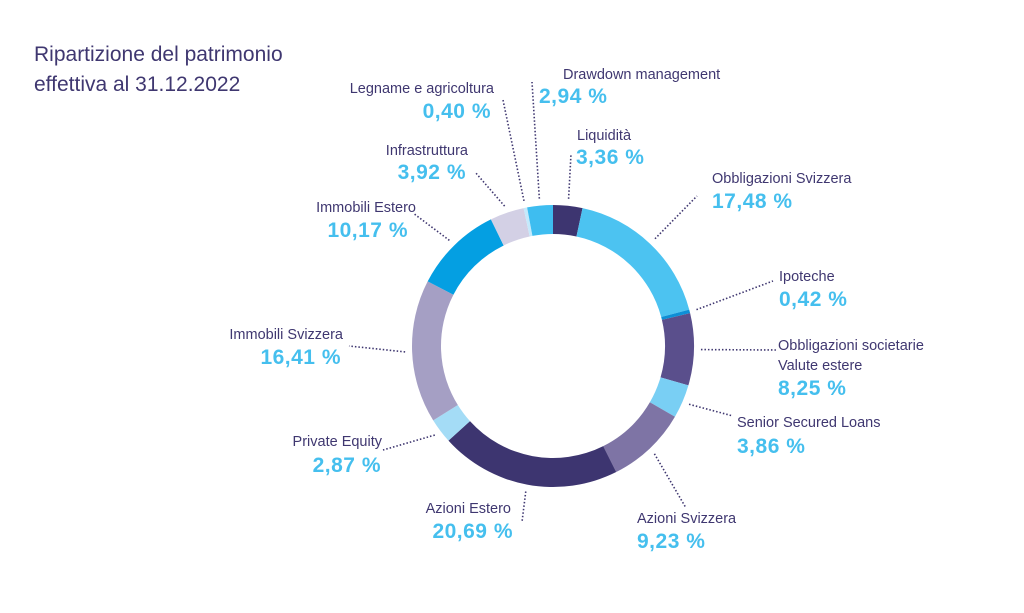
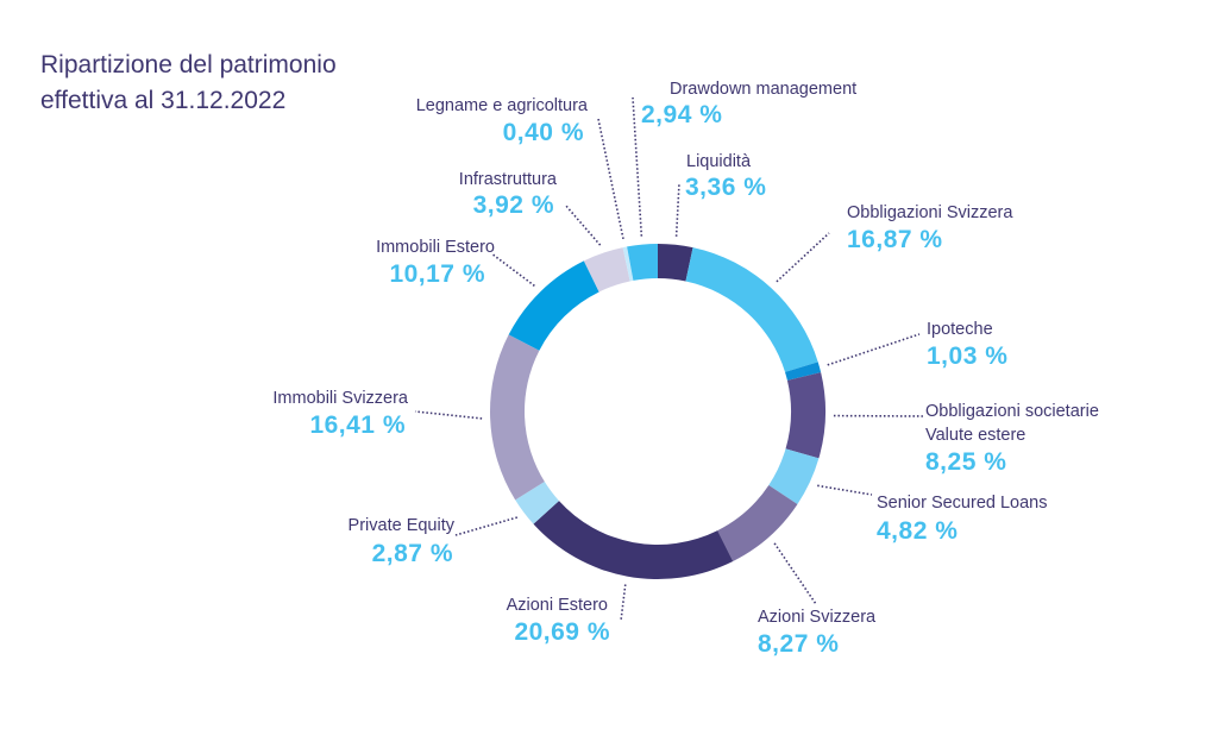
Obbligazioni Svizzera: 17,48 -> 16,87
Ipoteche: 0,42 -> 1,03
Senior Secured Loans: 3,86 -> 4,82
Azioni Svizzera: 9,23 -> 8,27
